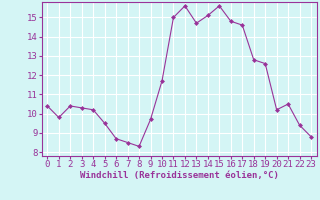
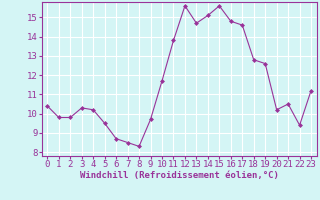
2: 10.4 -> 9.8
11: 15.0 -> 13.8
23: 8.8 -> 11.2
